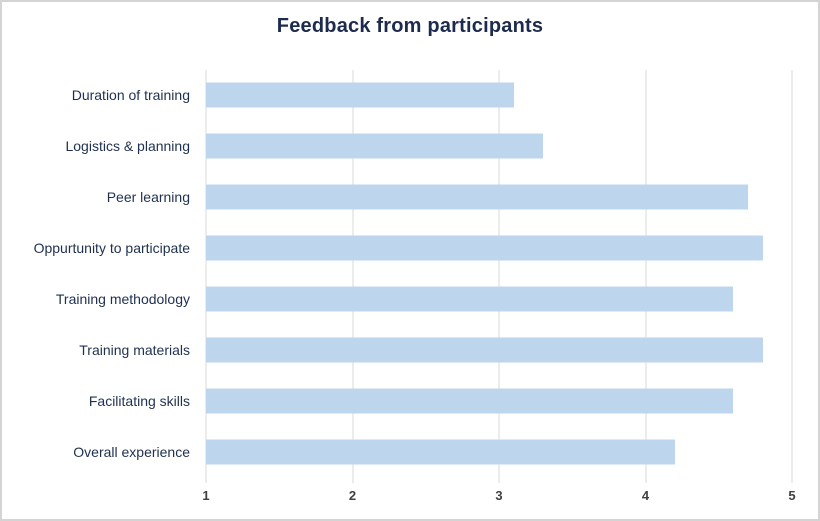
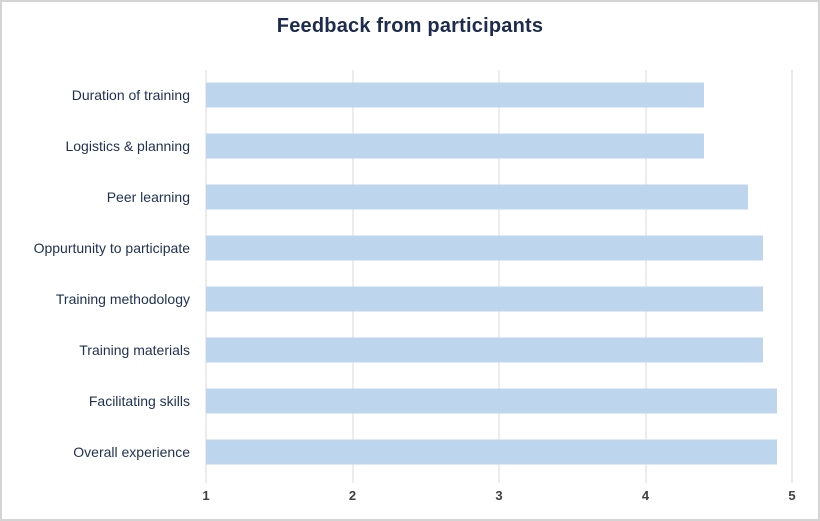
Duration of training: 3.1 -> 4.4
Logistics & planning: 3.3 -> 4.4
Training methodology: 4.6 -> 4.8
Facilitating skills: 4.6 -> 4.9
Overall experience: 4.2 -> 4.9
